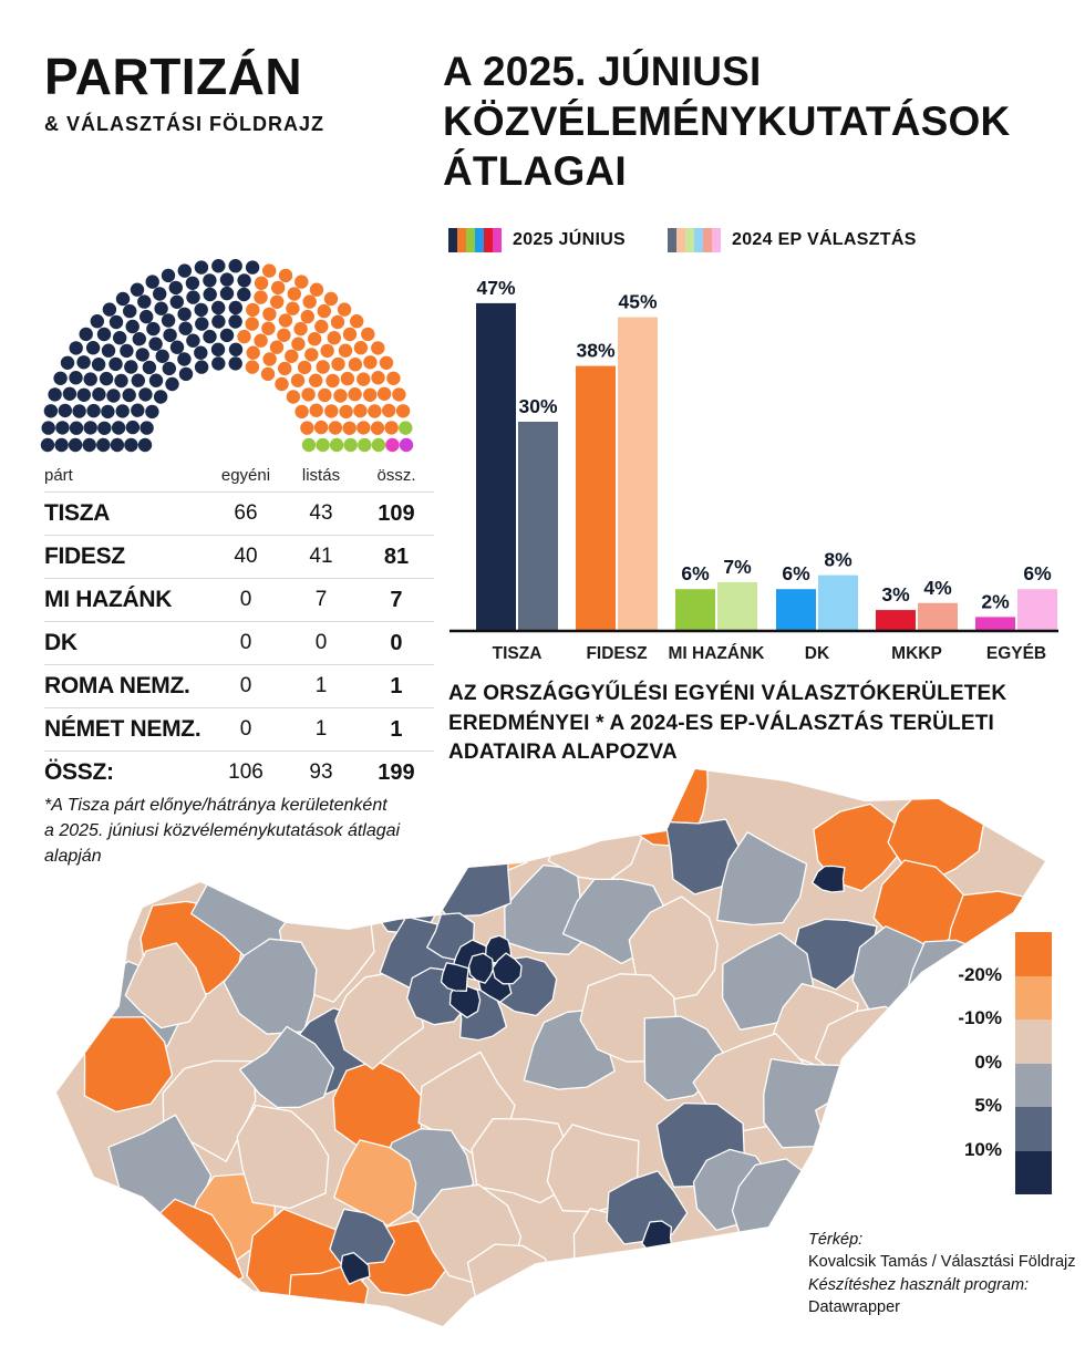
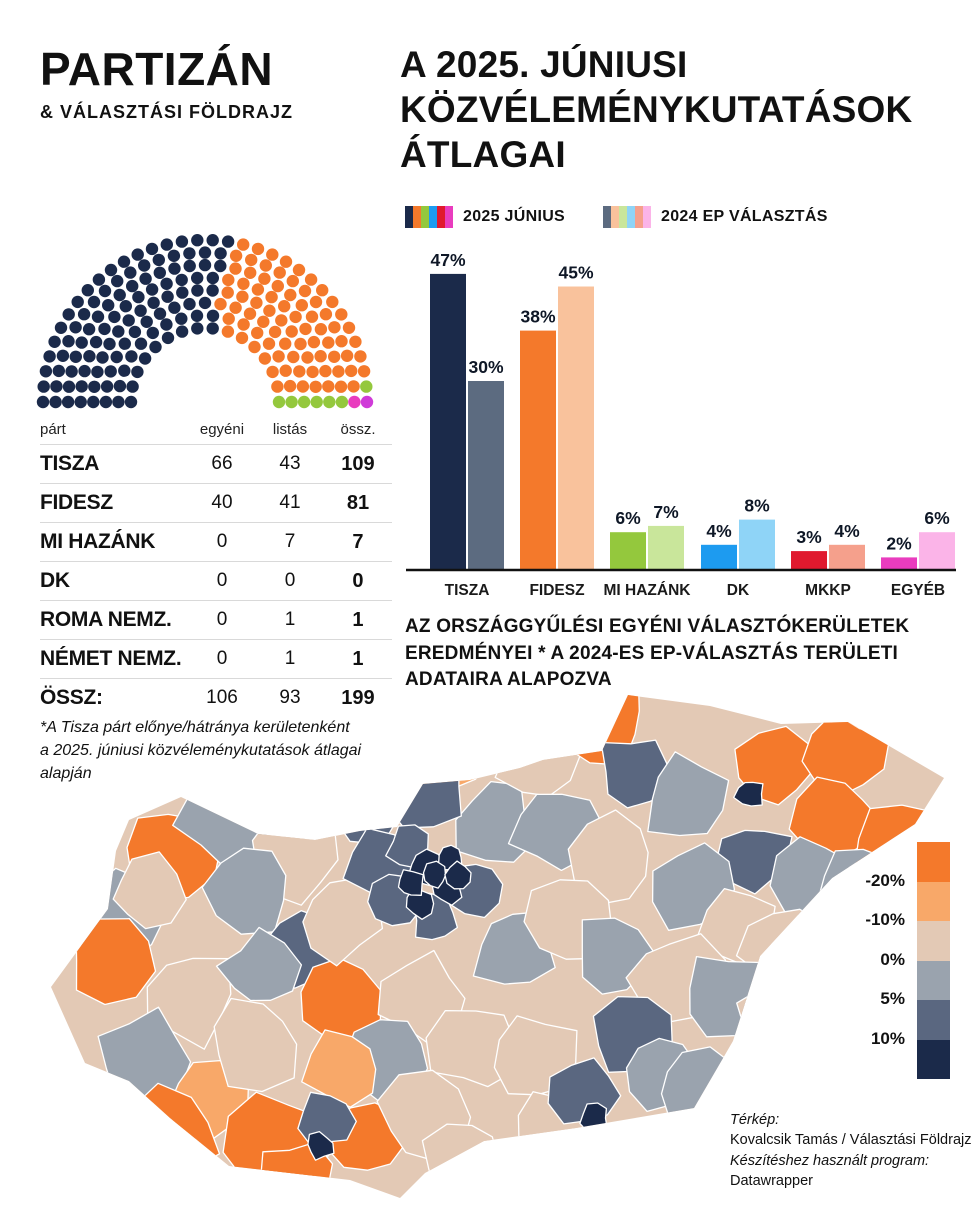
2025 JÚNIUS/DK: 6% -> 4%
